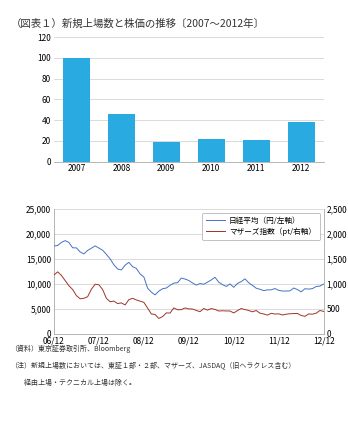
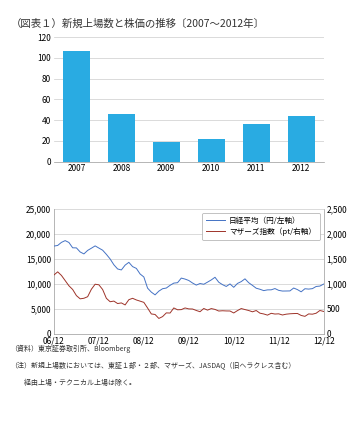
2007: 100 -> 107
2011: 21 -> 36
2012: 38 -> 44
